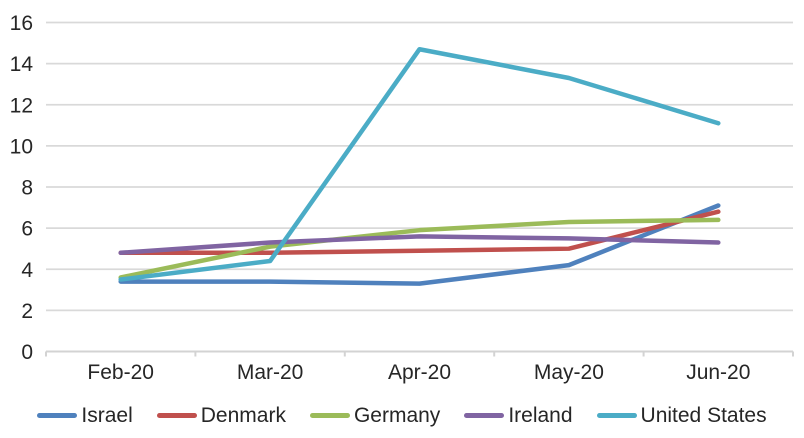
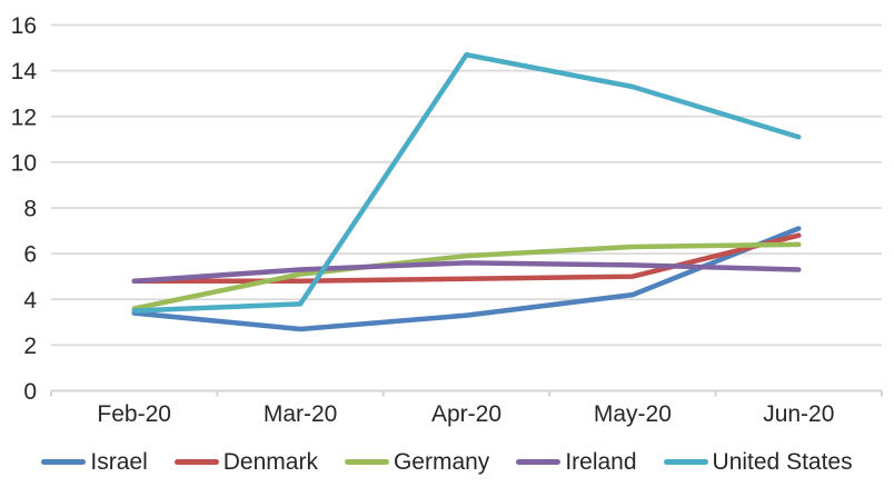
Israel/Mar-20: 3.4 -> 2.7
United States/Mar-20: 4.4 -> 3.8
